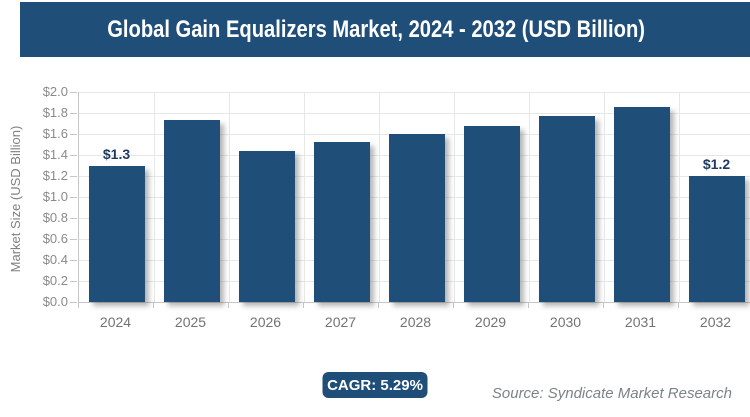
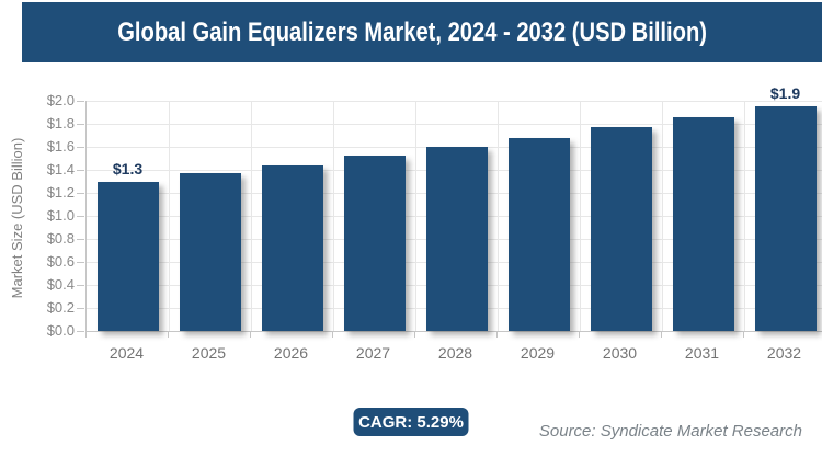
2025: $1.73 -> $1.37
2032: $1.2 -> $1.9
